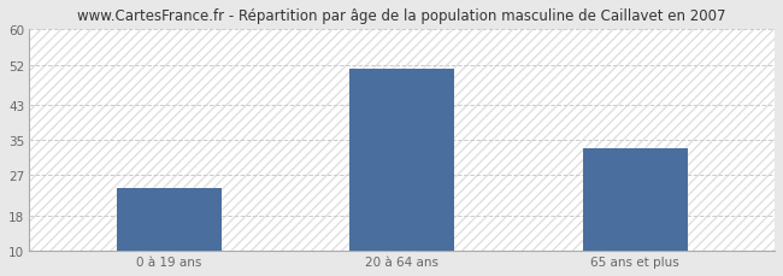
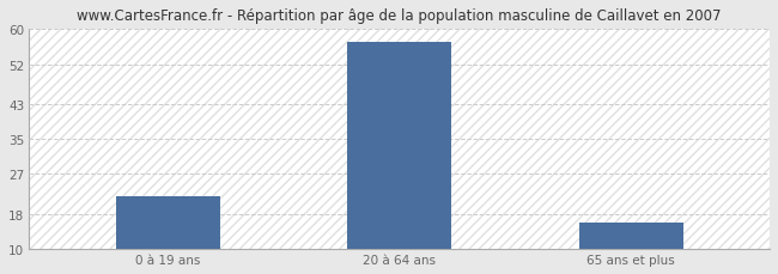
0 à 19 ans: 24 -> 22
20 à 64 ans: 51 -> 57
65 ans et plus: 33 -> 16
